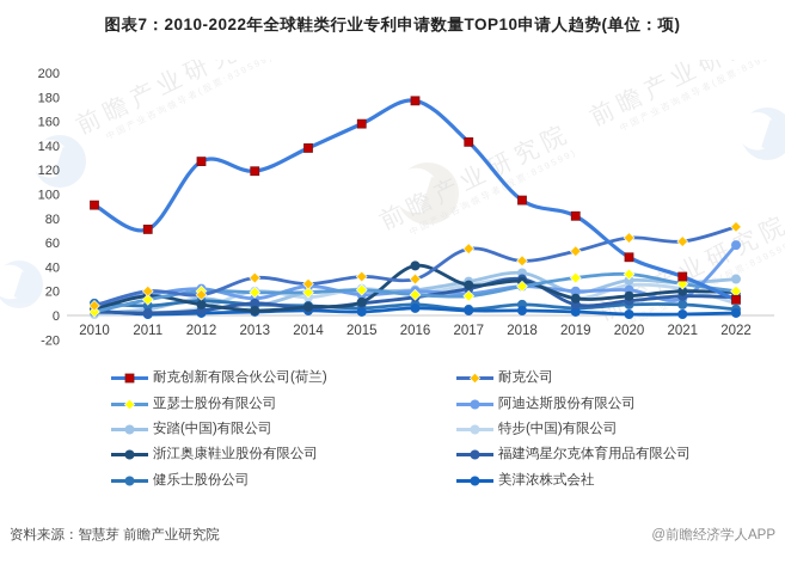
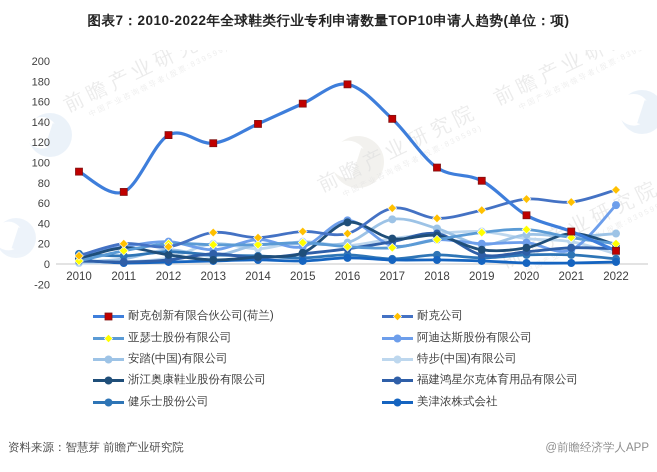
阿迪达斯股份有限公司/2016: 20 -> 43
安踏(中国)有限公司/2017: 28 -> 44
特步(中国)有限公司/2019: 14 -> 32
浙江奥康鞋业股份有限公司/2021: 20 -> 30
